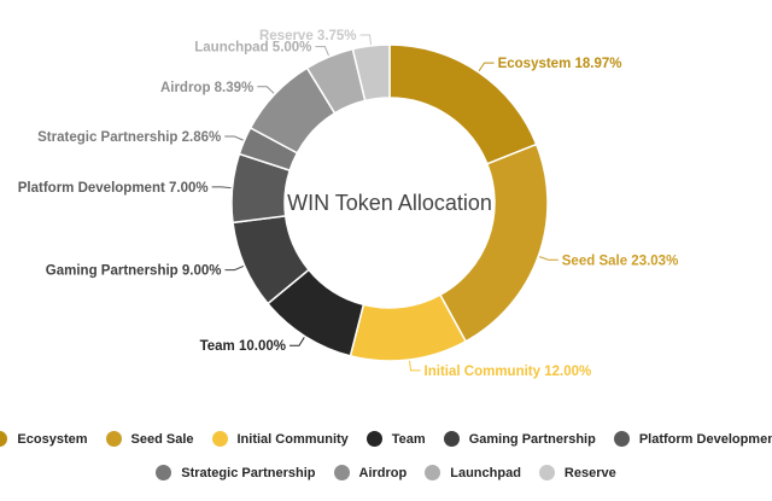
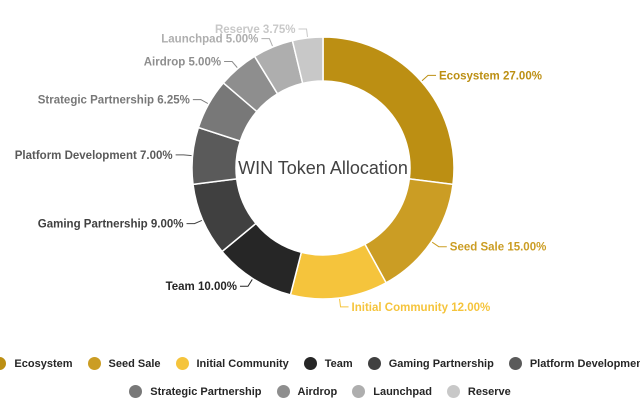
Ecosystem: 18.97% -> 27.00%
Seed Sale: 23.03% -> 15.00%
Strategic Partnership: 2.86% -> 6.25%
Airdrop: 8.39% -> 5.00%
